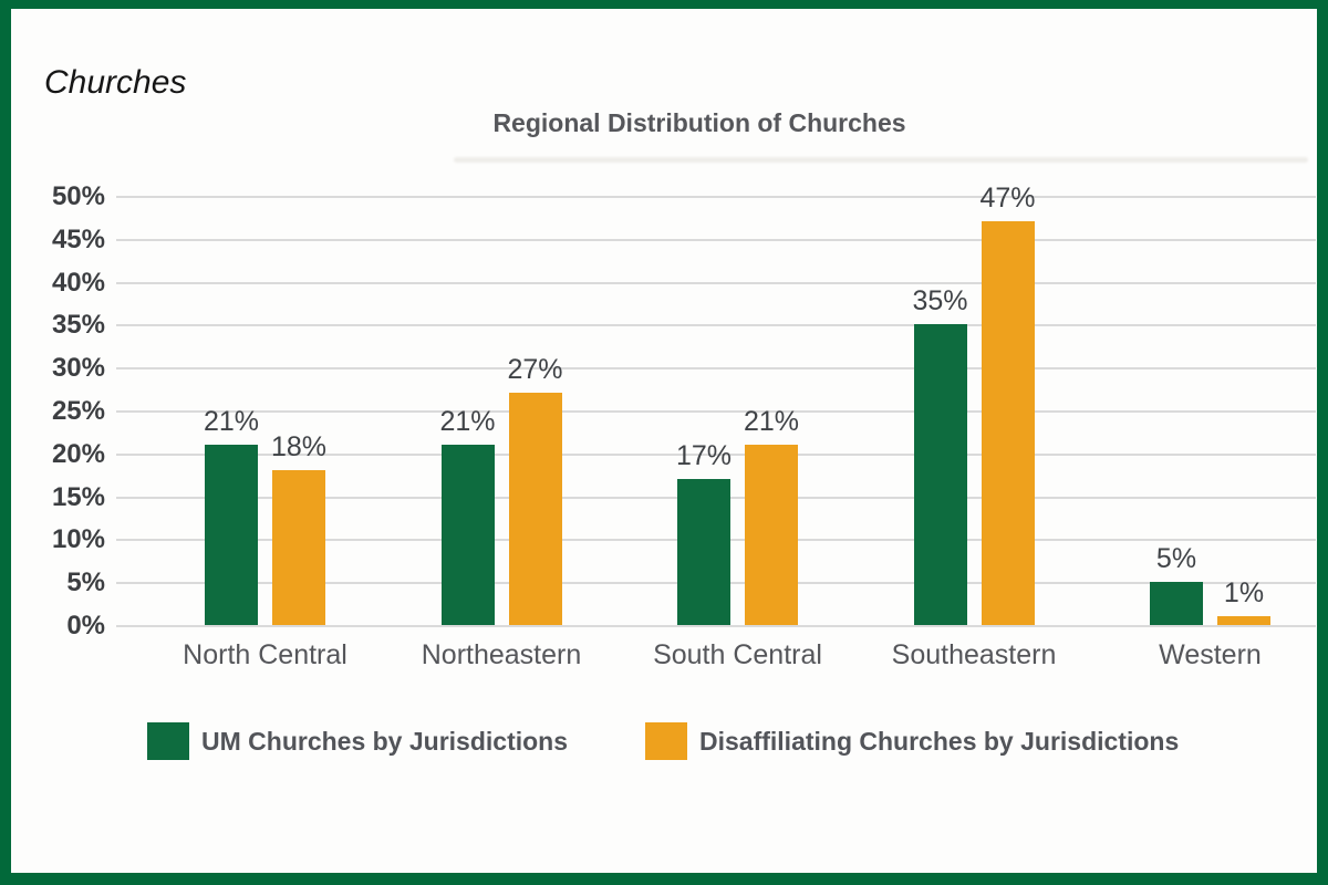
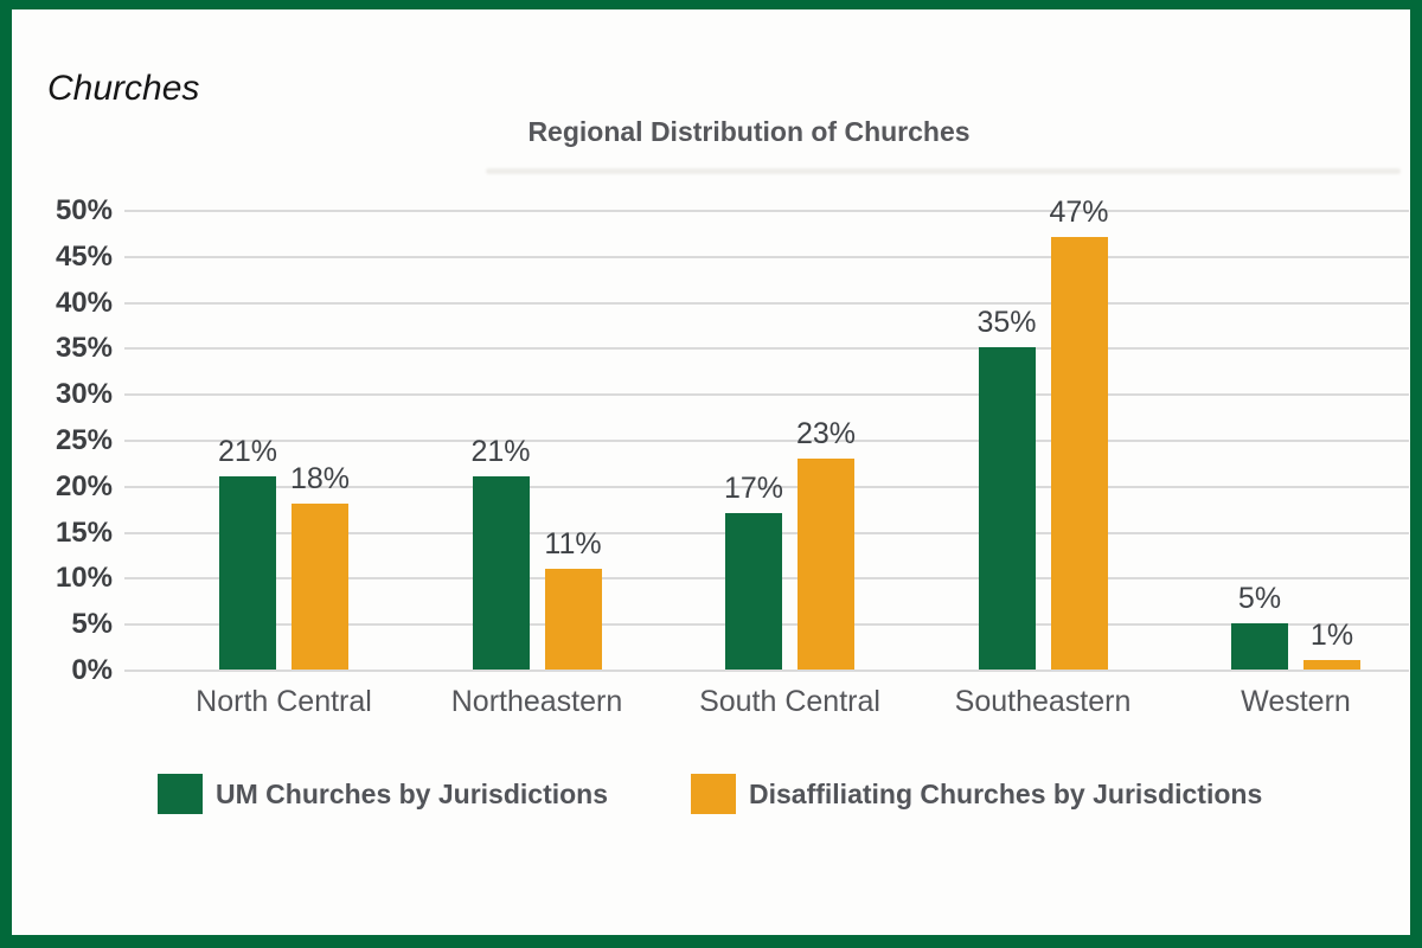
Disaffiliating Churches by Jurisdictions/Northeastern: 27% -> 11%
Disaffiliating Churches by Jurisdictions/South Central: 21% -> 23%
